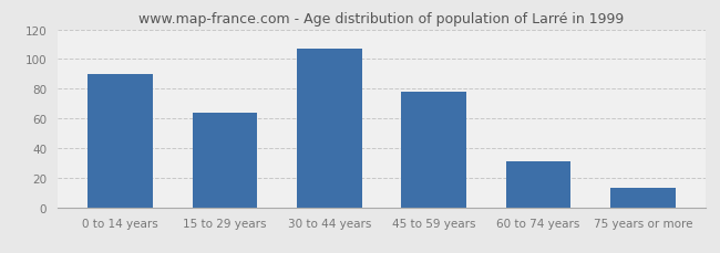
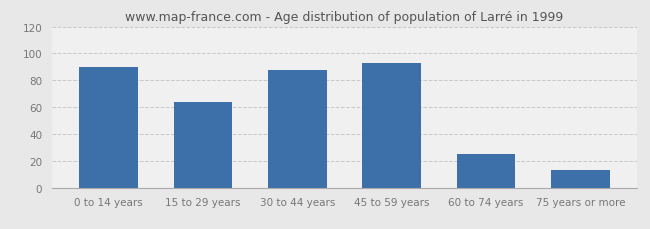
30 to 44 years: 107 -> 88
45 to 59 years: 78 -> 93
60 to 74 years: 31 -> 25
